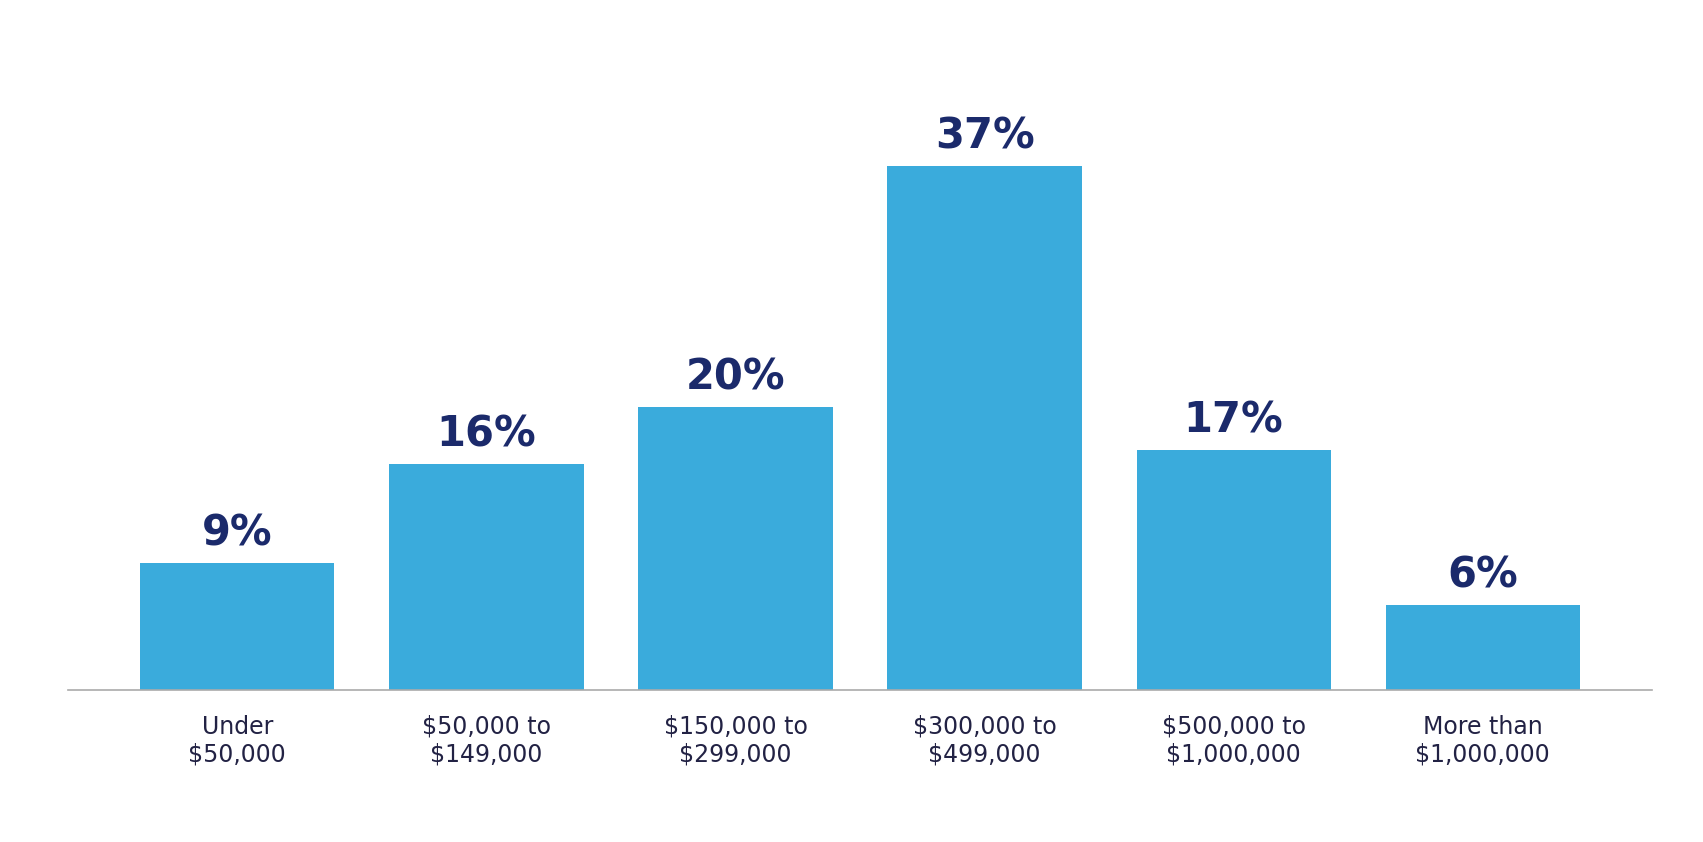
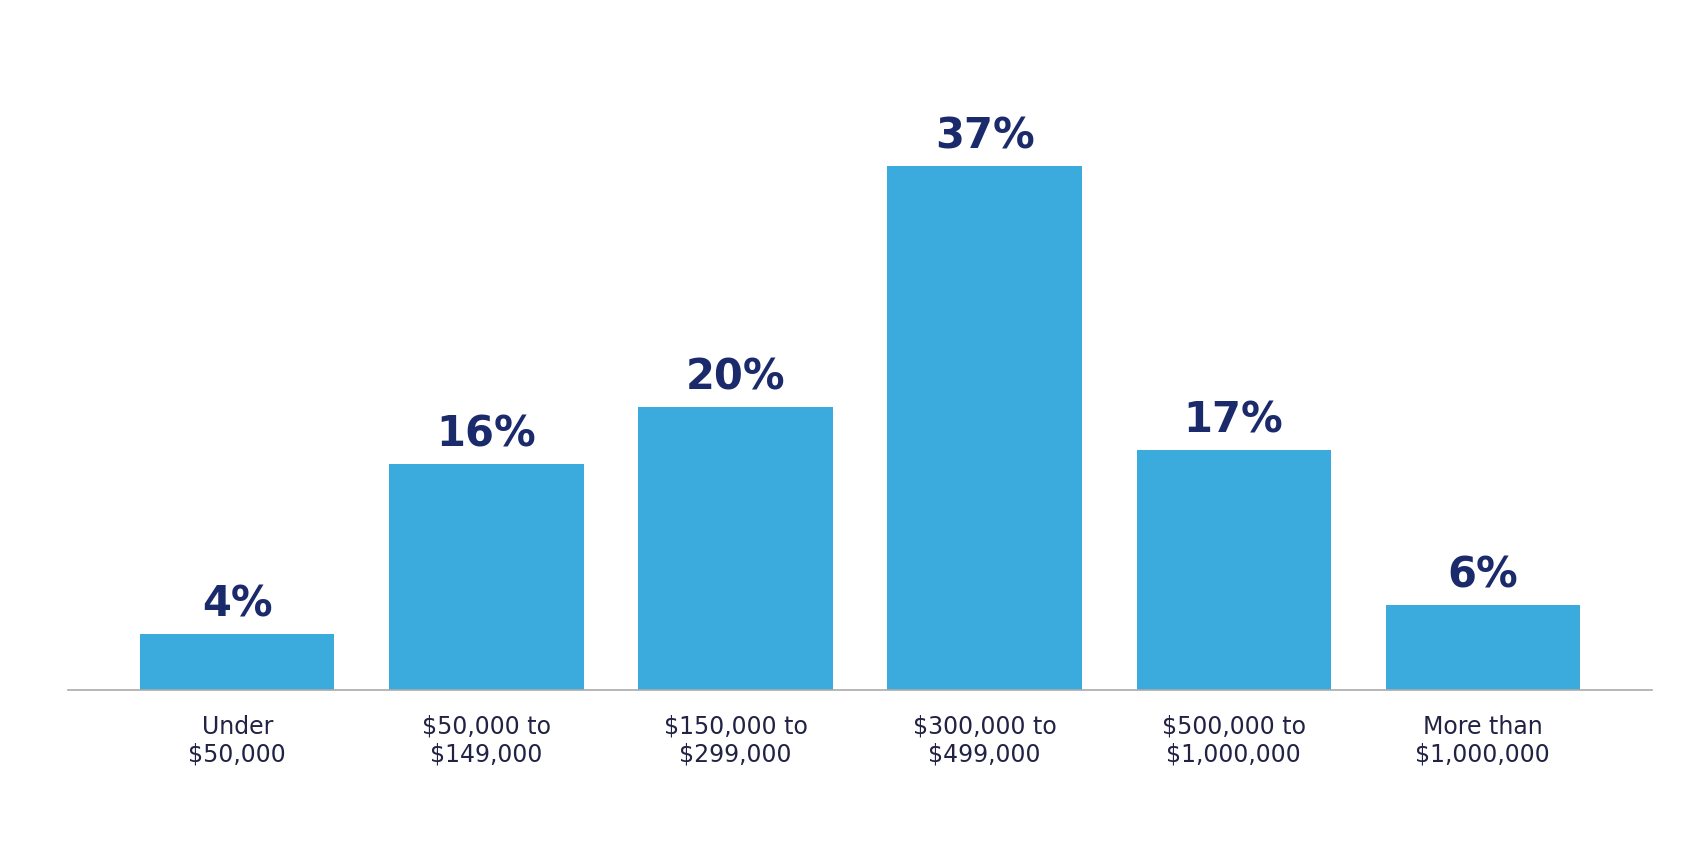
Under $50,000: 9% -> 4%
